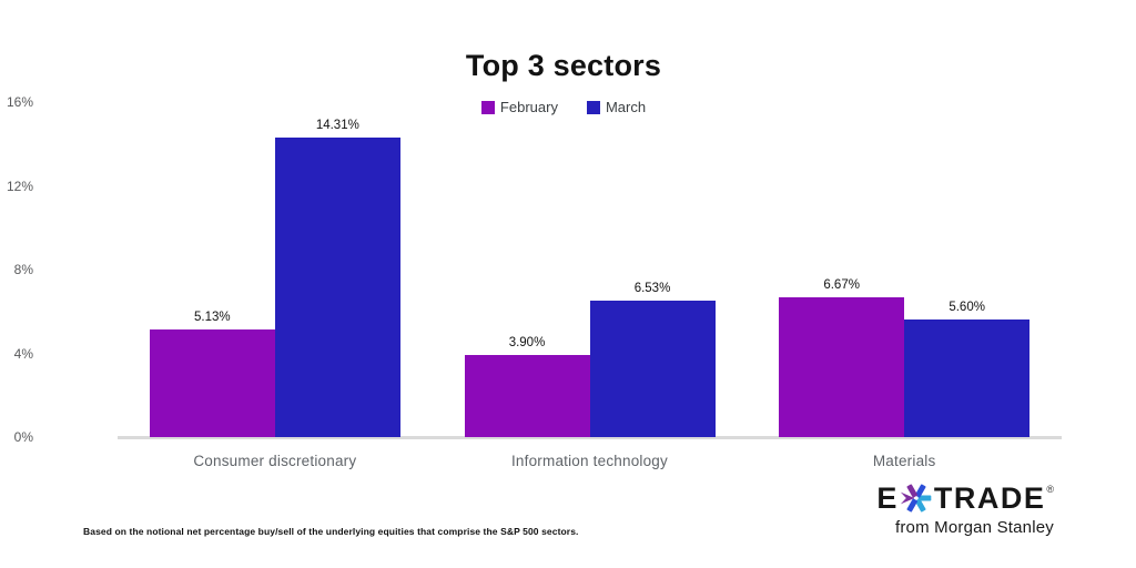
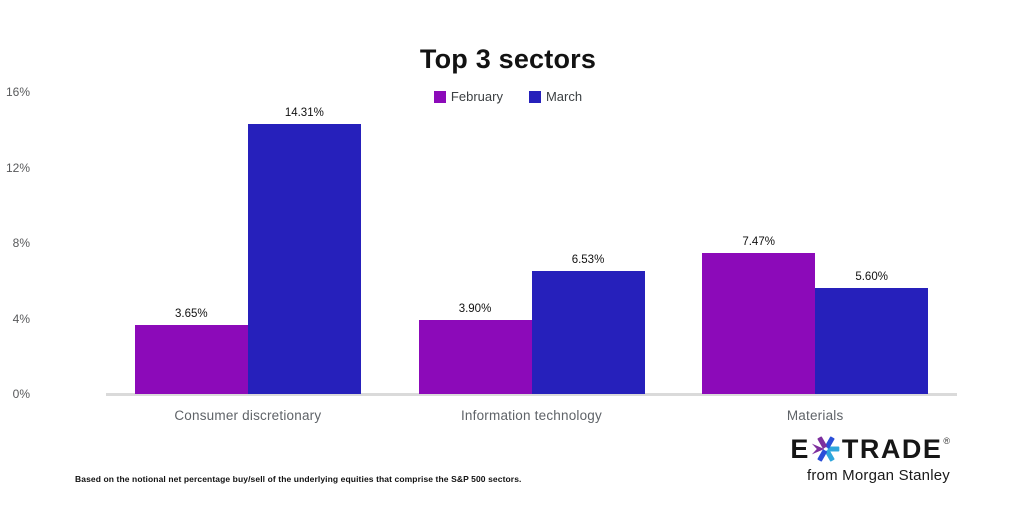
February/Consumer discretionary: 5.13% -> 3.65%
February/Materials: 6.67% -> 7.47%
